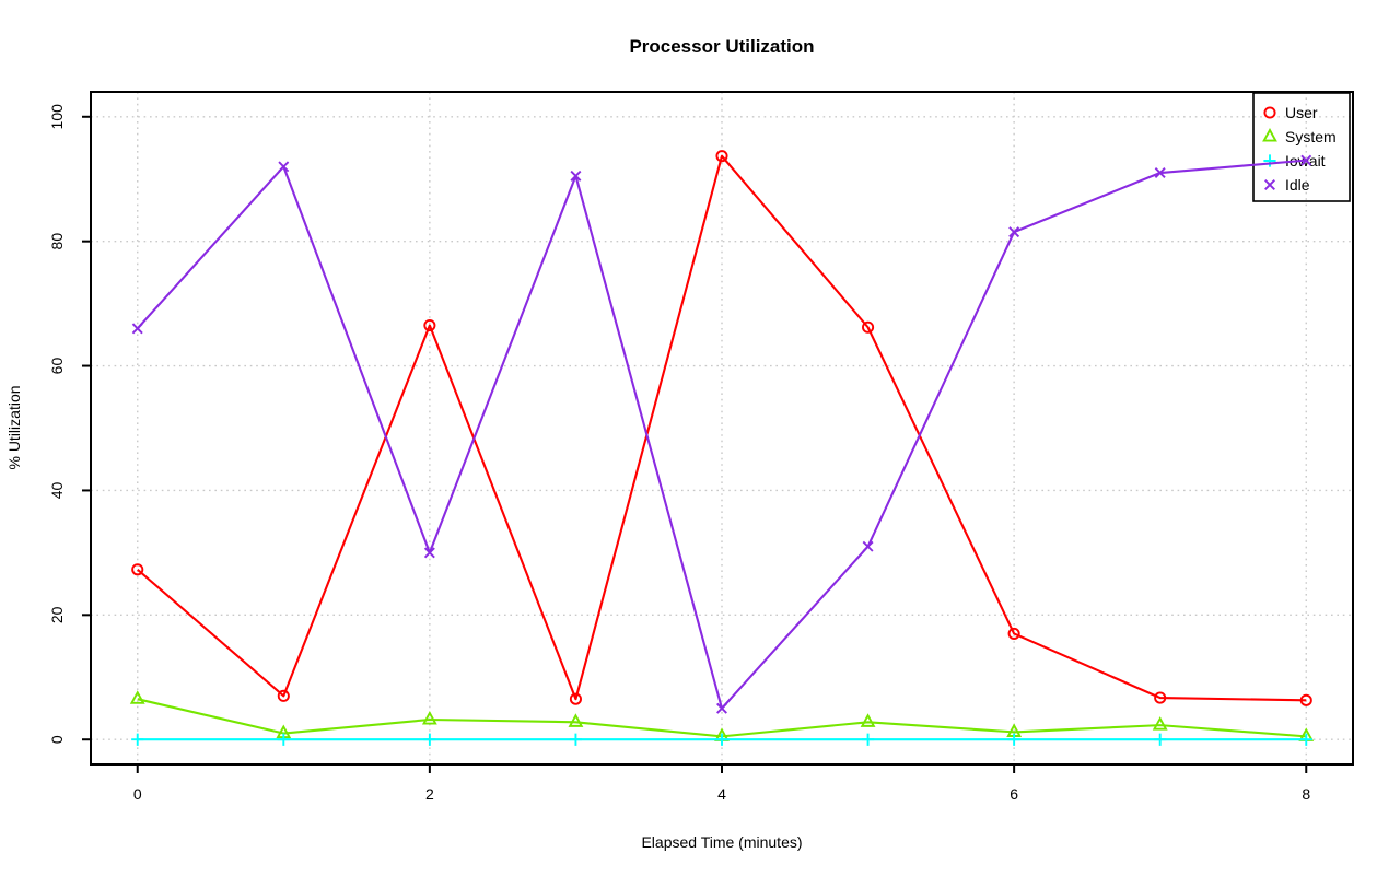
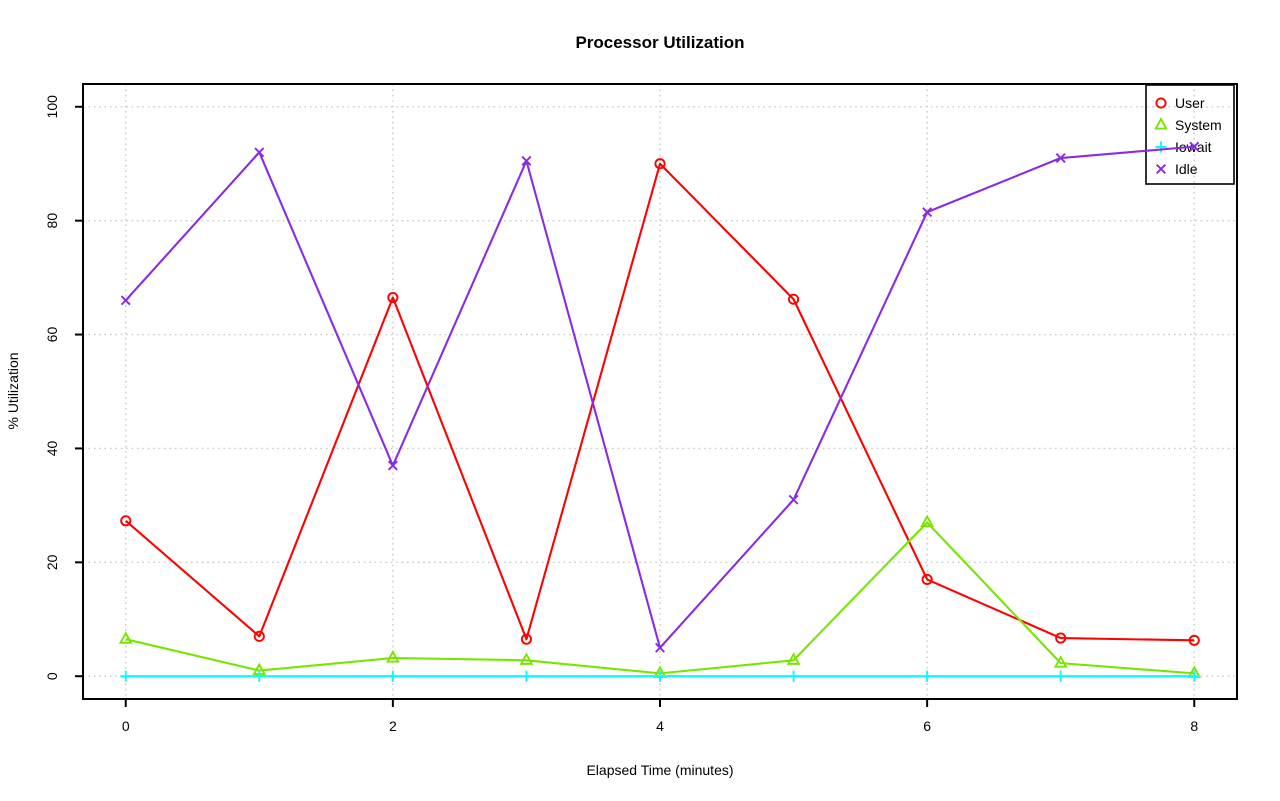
Idle/2: 30 -> 37
User/4: 94 -> 90
System/6: 1 -> 27
